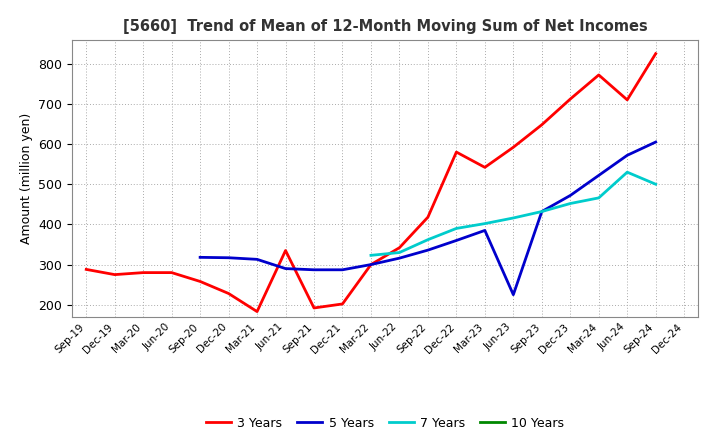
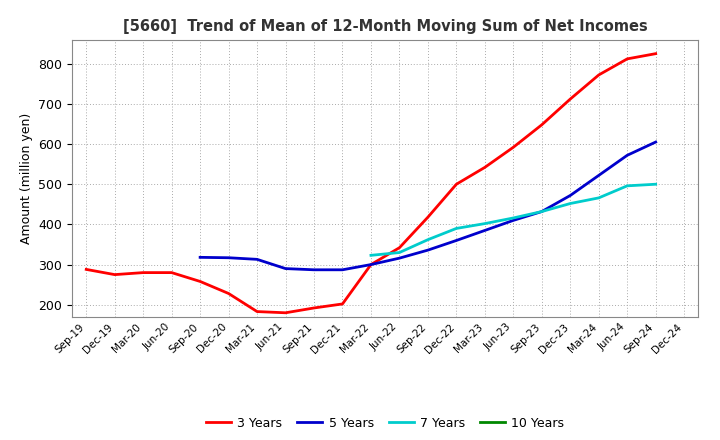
3 Years/Jun-21: 335 -> 180
3 Years/Dec-22: 580 -> 500
5 Years/Jun-23: 225 -> 410
3 Years/Jun-24: 710 -> 812
7 Years/Jun-24: 530 -> 496
